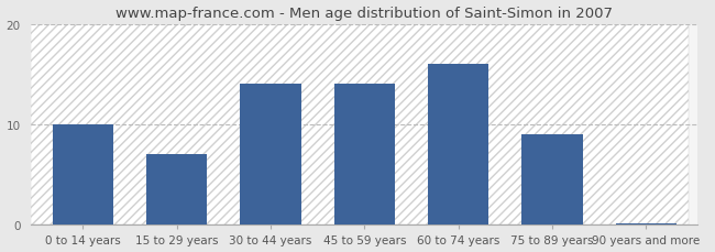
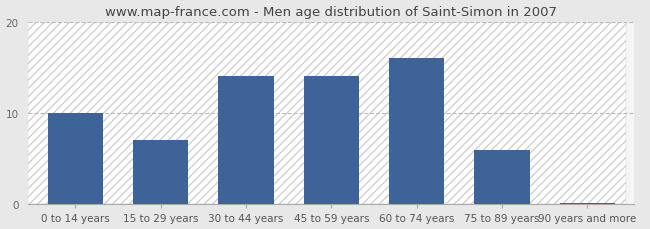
75 to 89 years: 9.0 -> 6.0
